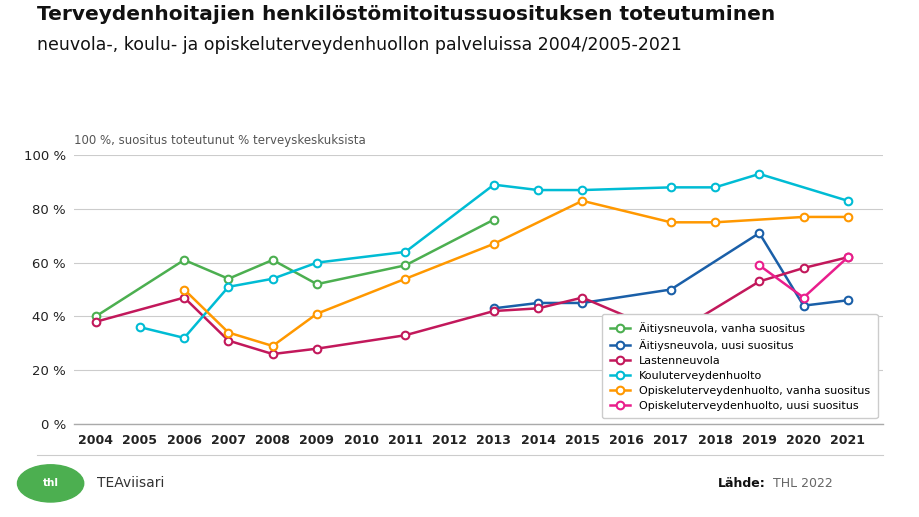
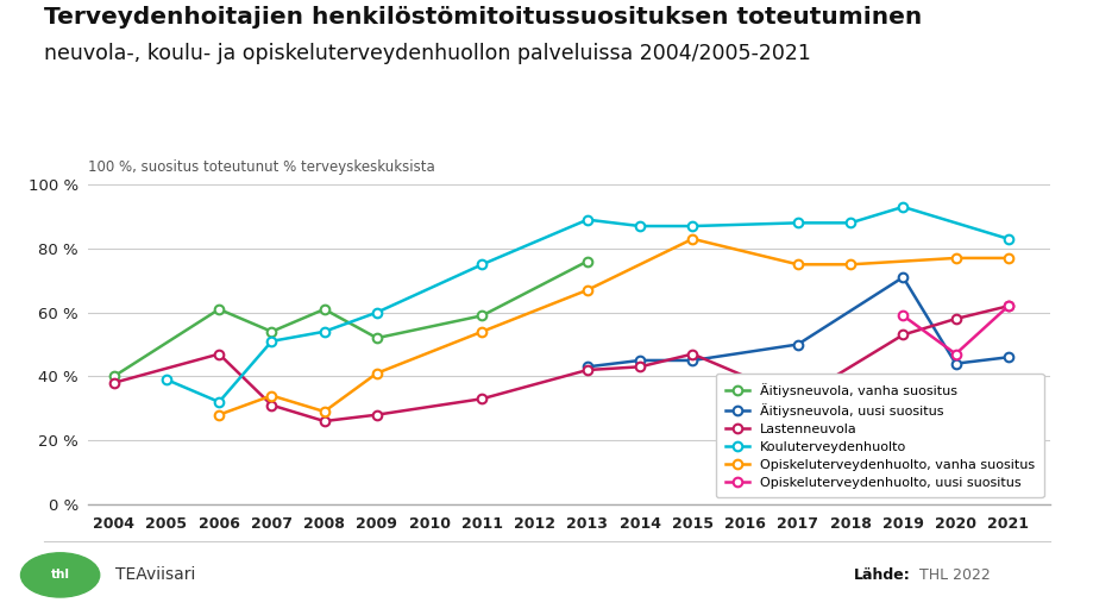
Kouluterveydenhuolto/2005: 36 % -> 39 %
Opiskeluterveydenhuolto, vanha suositus/2006: 50 % -> 28 %
Kouluterveydenhuolto/2011: 64 % -> 75 %
